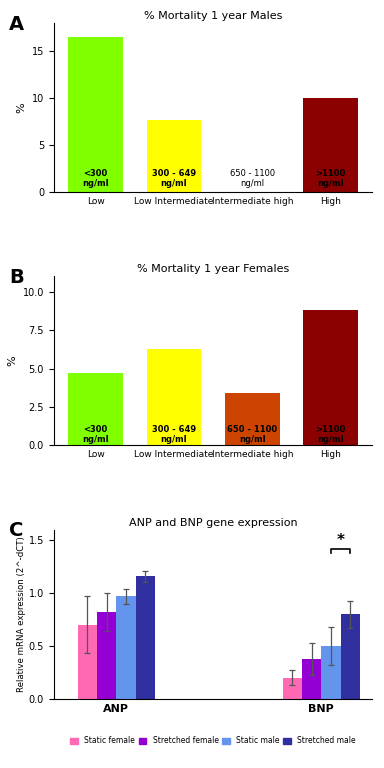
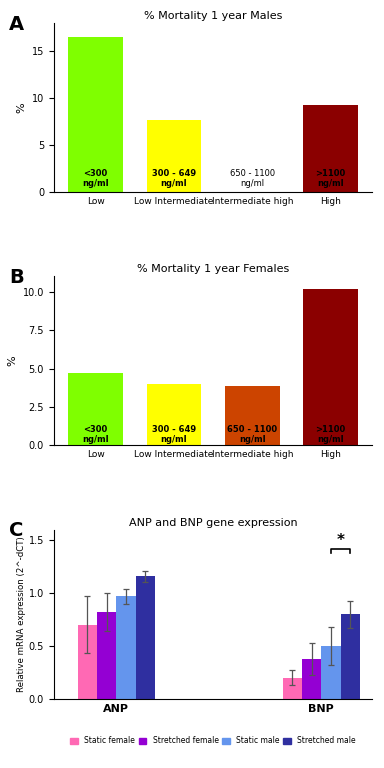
% Mortality 1 year Males/High: 10.0 -> 9.3
% Mortality 1 year Females/Low Intermediate: 6.3 -> 4.0
% Mortality 1 year Females/Intermediate high: 3.4 -> 3.9
% Mortality 1 year Females/High: 8.8 -> 10.2
